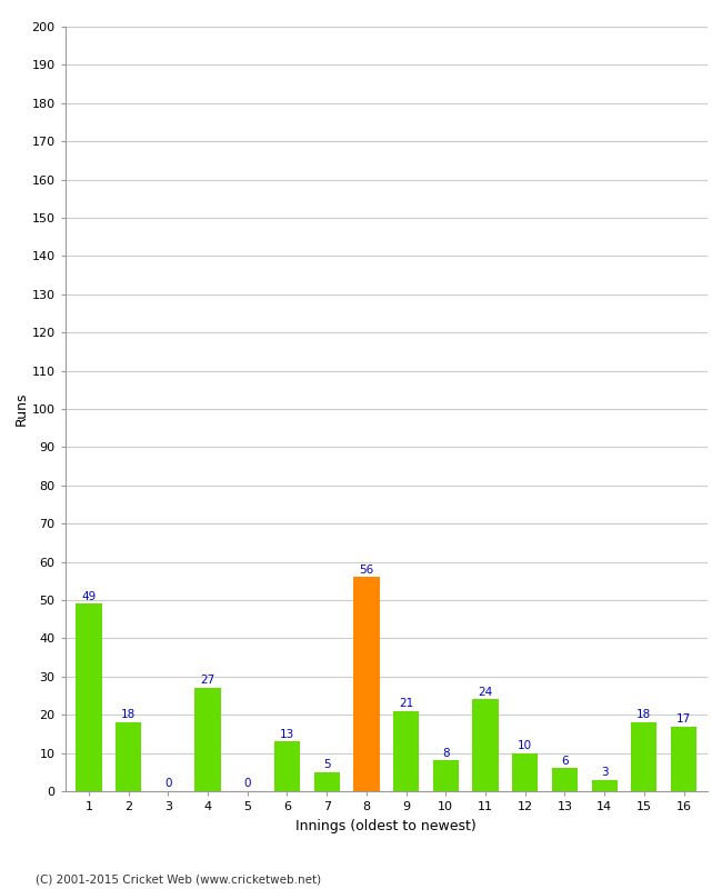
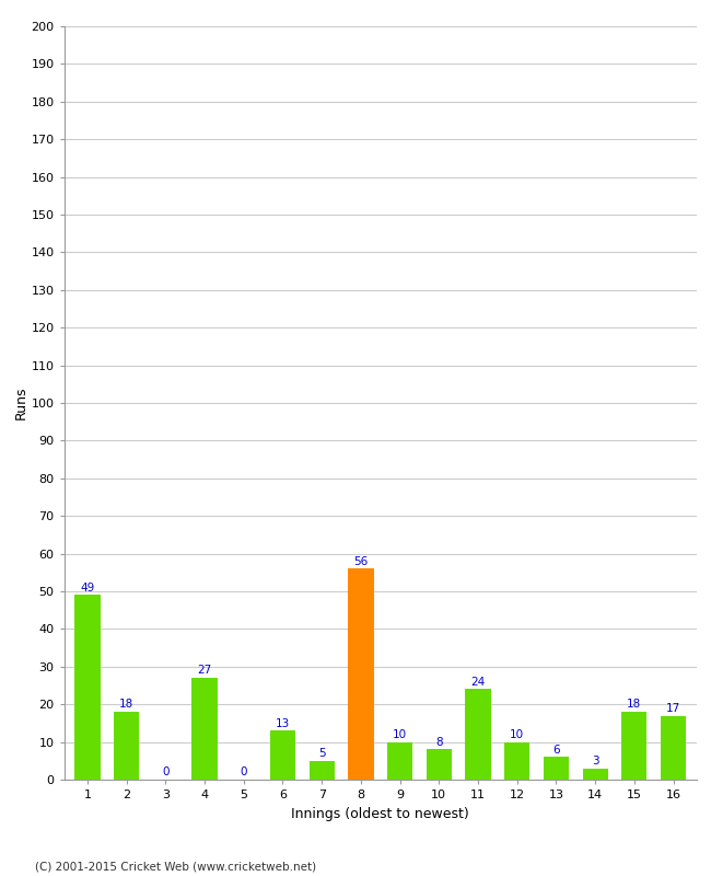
9: 21 -> 10
